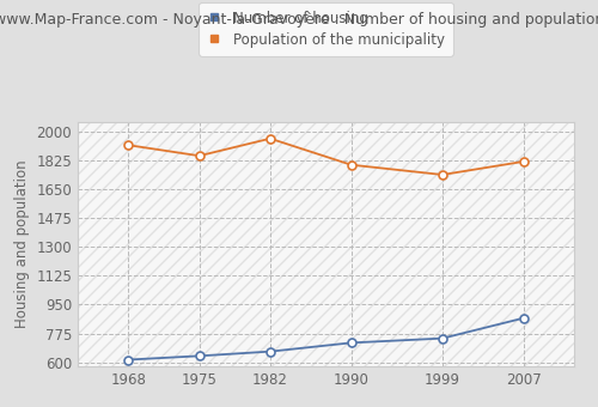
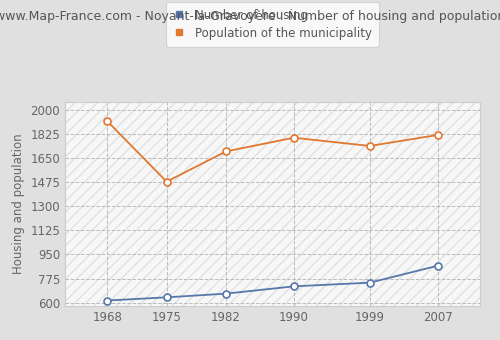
Population of the municipality/1975: 1860 -> 1480
Population of the municipality/1982: 1960 -> 1700
